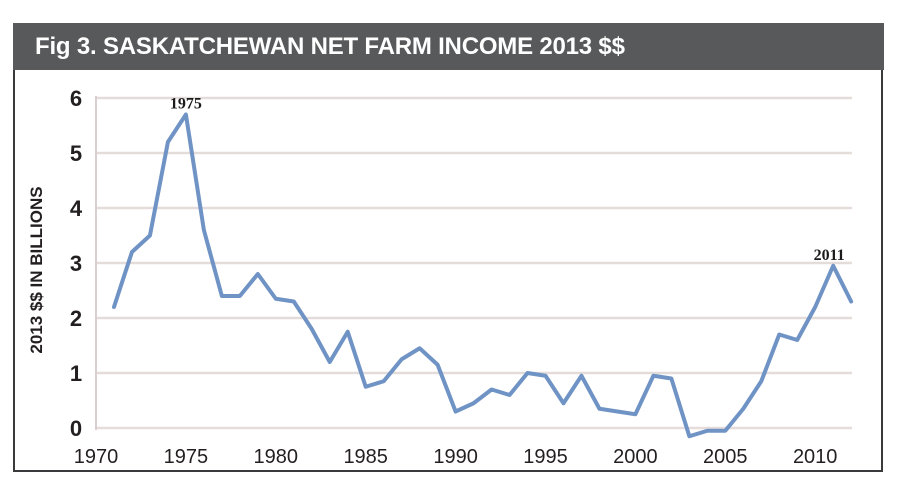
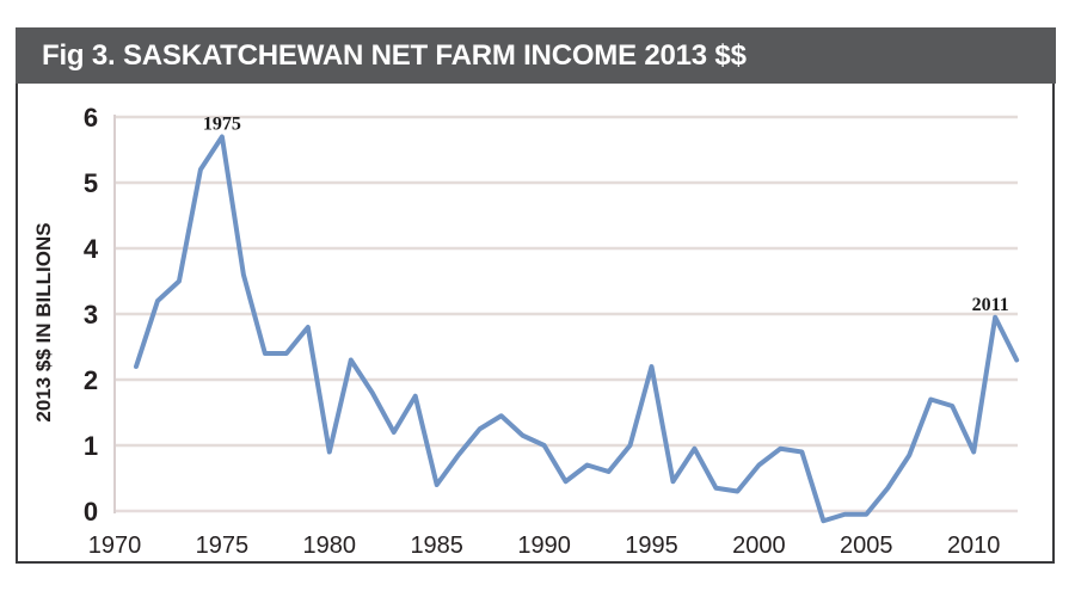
1980: 2.4 -> 0.9
1985: 0.8 -> 0.4
1990: 0.3 -> 1.0
1995: 0.9 -> 2.2
2000: 0.2 -> 0.7
2010: 2.2 -> 0.9
